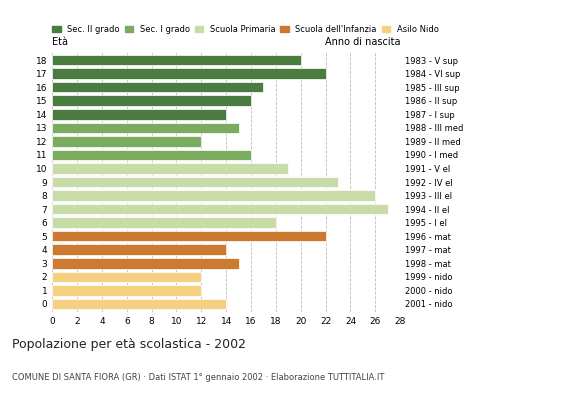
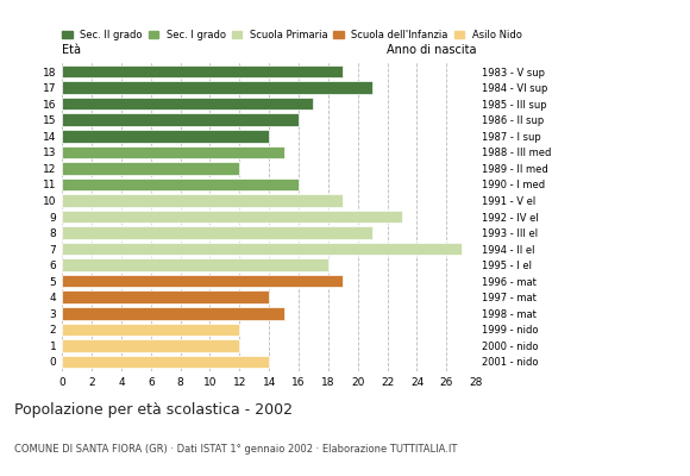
18: 20 -> 19
17: 22 -> 21
8: 26 -> 21
5: 22 -> 19
